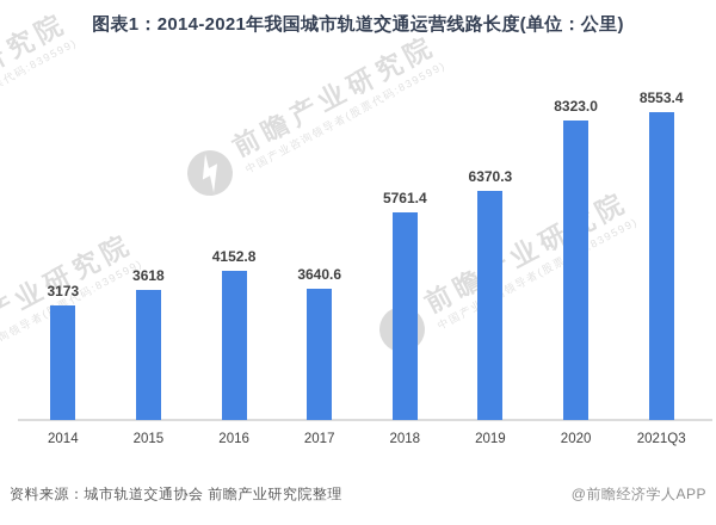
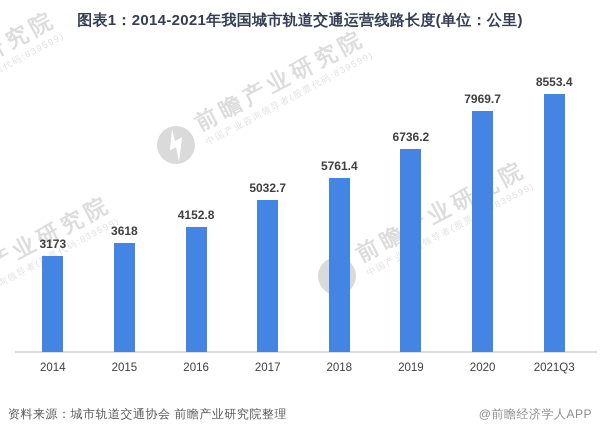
2017: 3640.6 -> 5032.7
2019: 6370.3 -> 6736.2
2020: 8323.0 -> 7969.7
